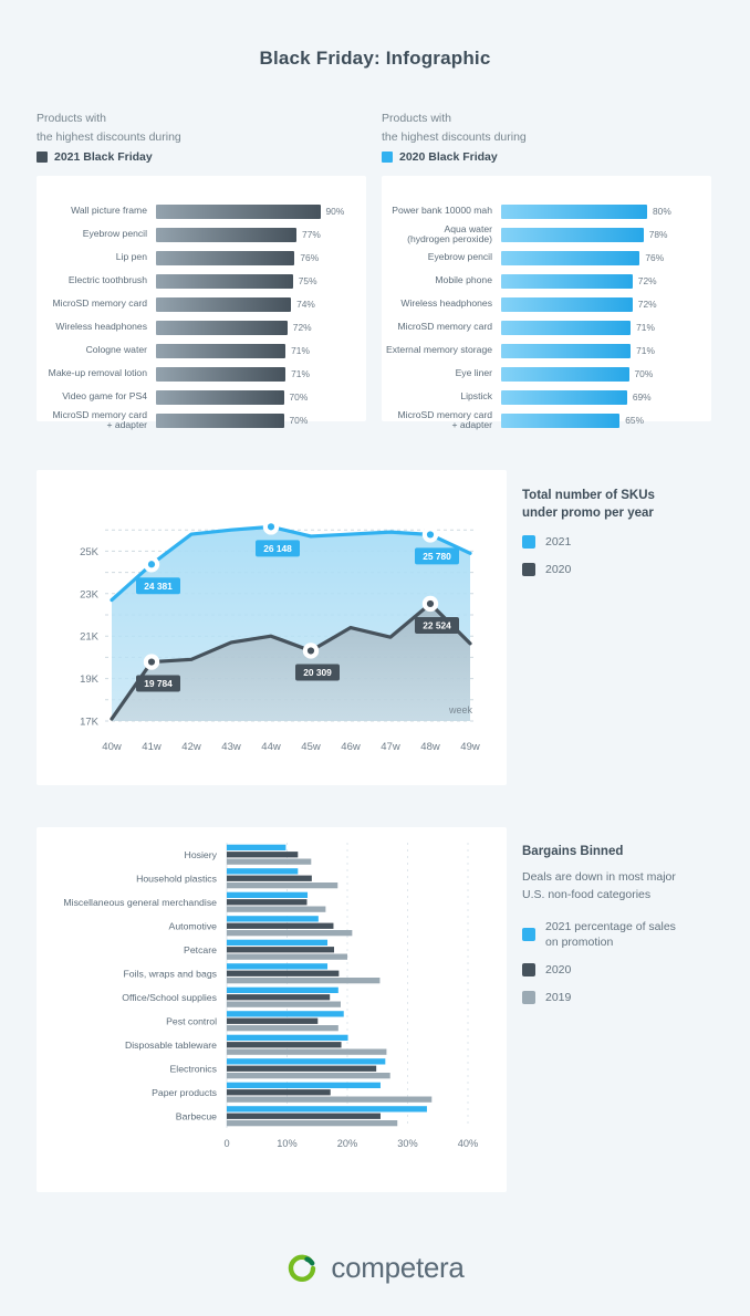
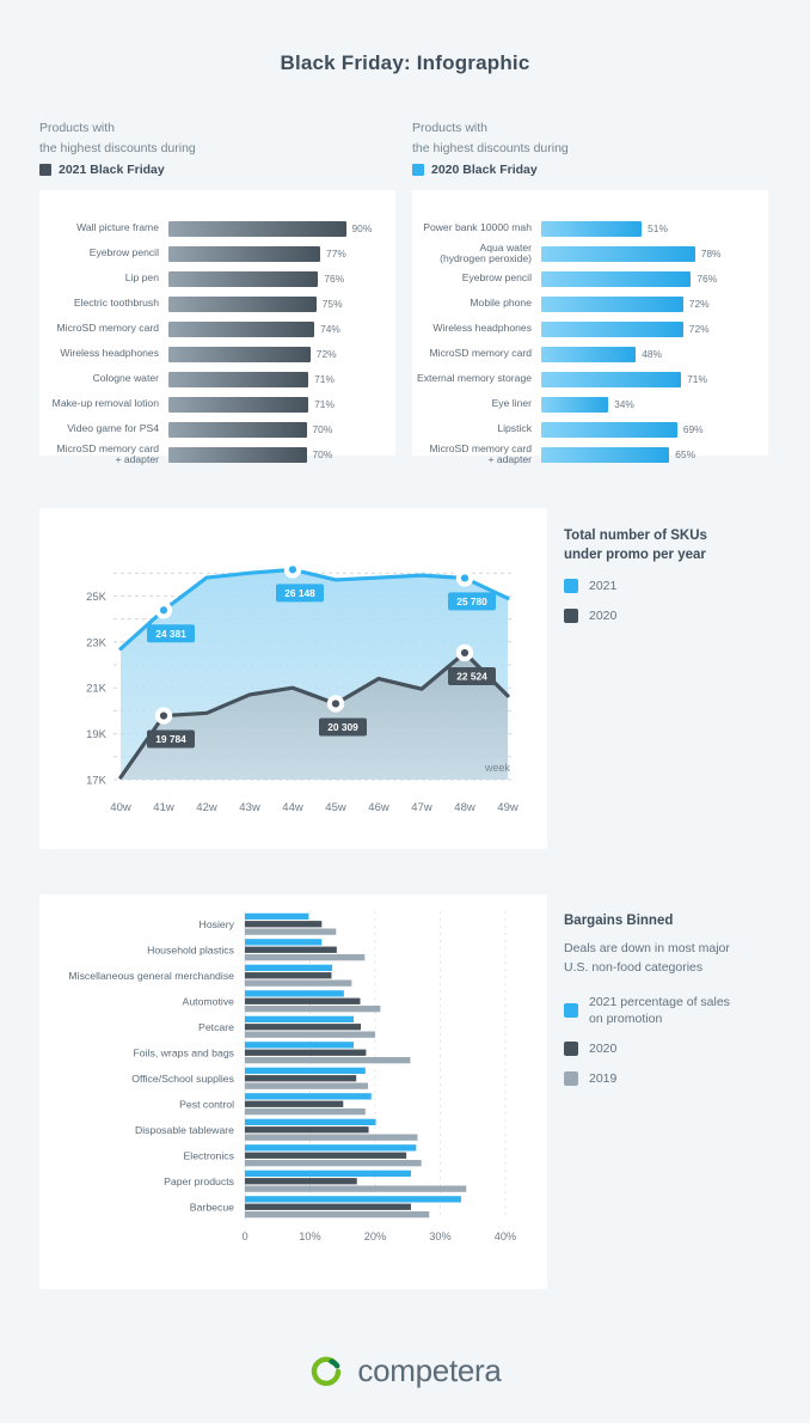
Products with the highest discounts during 2020 Black Friday/Power bank 10000 mah: 80% -> 51%
Products with the highest discounts during 2020 Black Friday/MicroSD memory card: 71% -> 48%
Products with the highest discounts during 2020 Black Friday/Eye liner: 70% -> 34%
